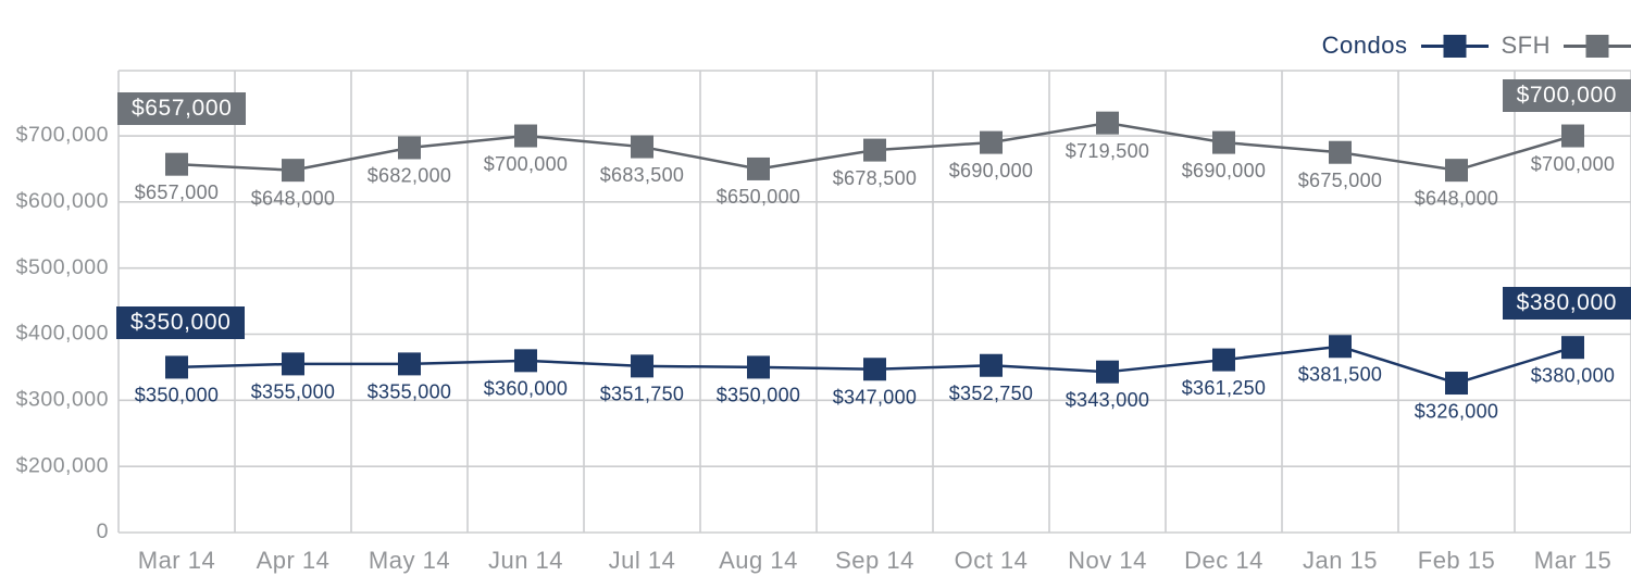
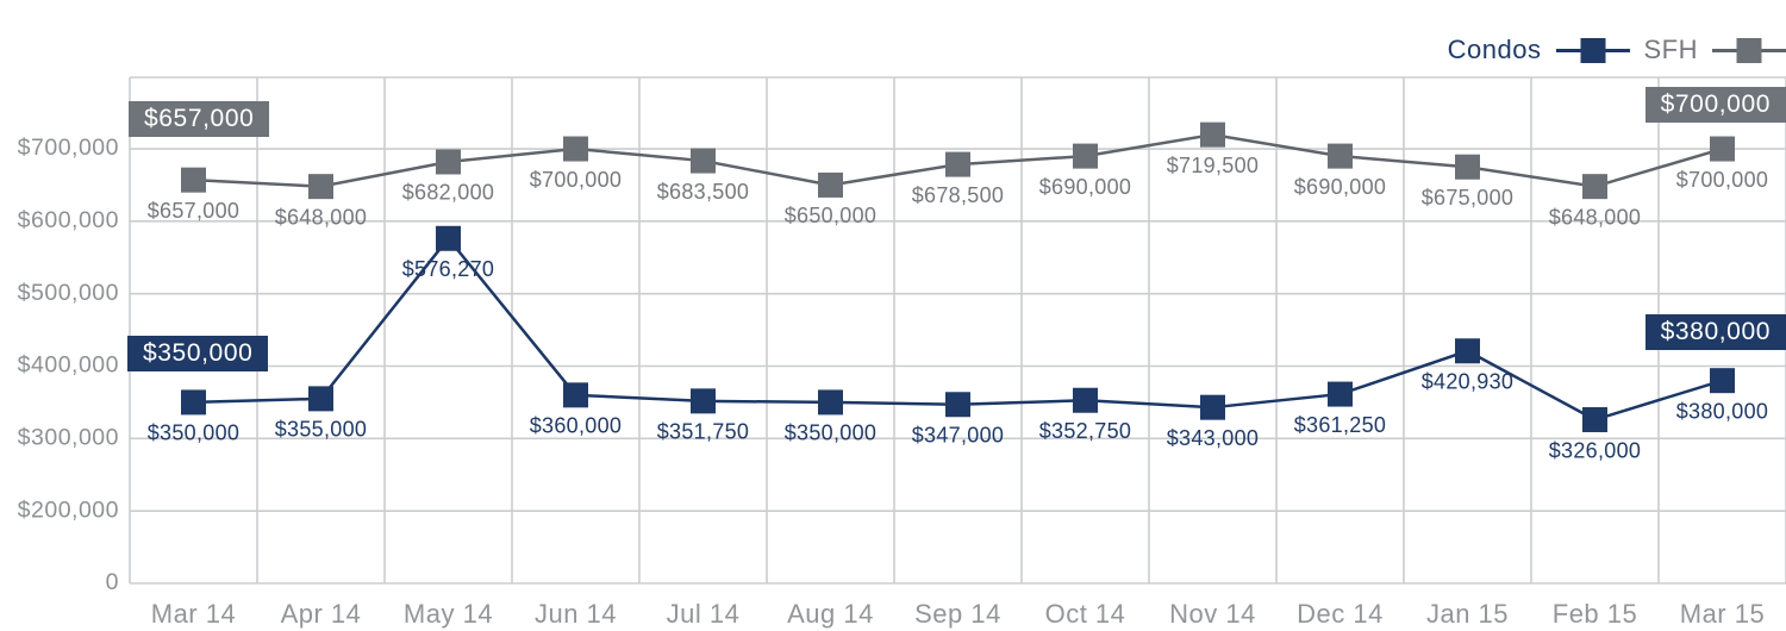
Condos/May 14: $355,000 -> $576,270
Condos/Jan 15: $381,500 -> $420,930
